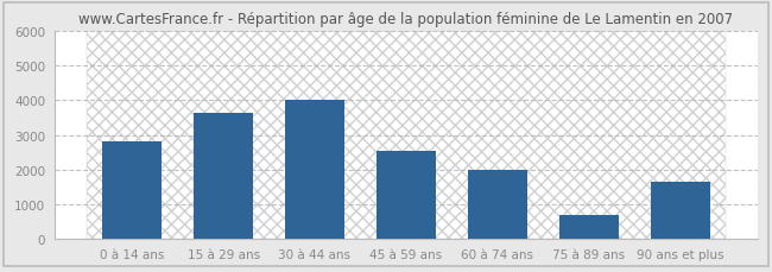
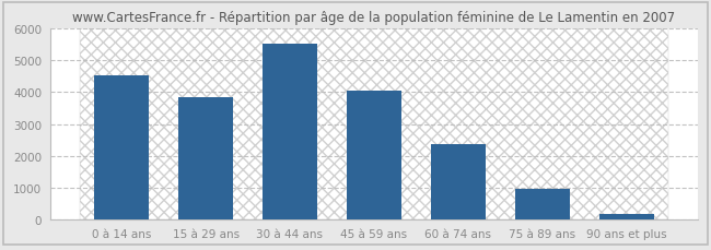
0 à 14 ans: 2800 -> 4530
15 à 29 ans: 3650 -> 3830
30 à 44 ans: 4000 -> 5530
45 à 59 ans: 2550 -> 4060
60 à 74 ans: 2000 -> 2370
75 à 89 ans: 700 -> 960
90 ans et plus: 1650 -> 160
